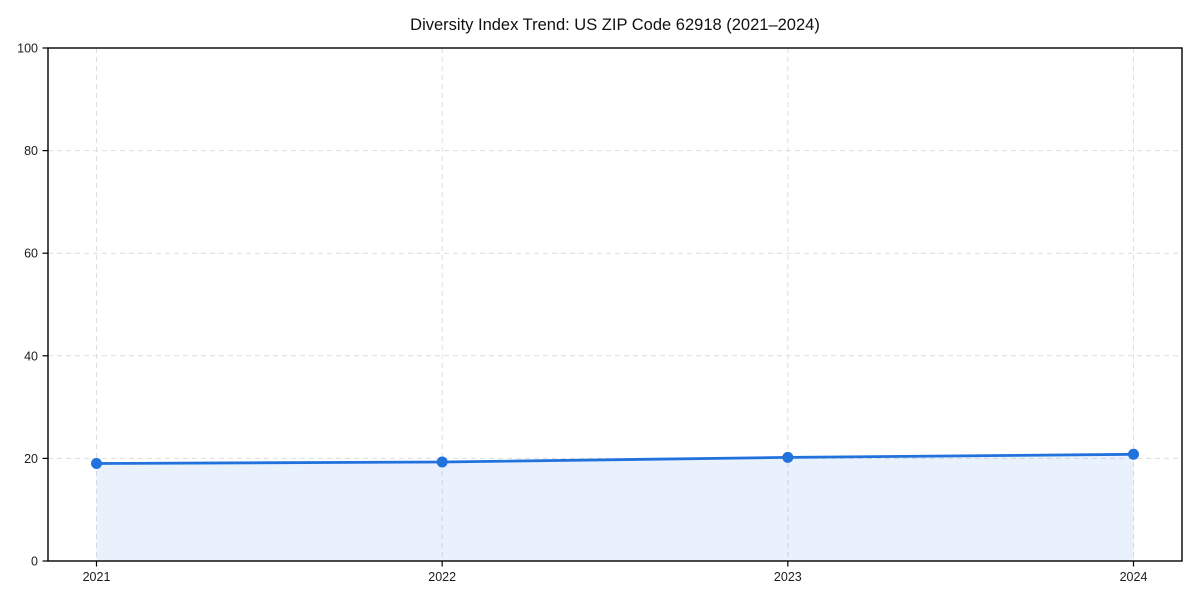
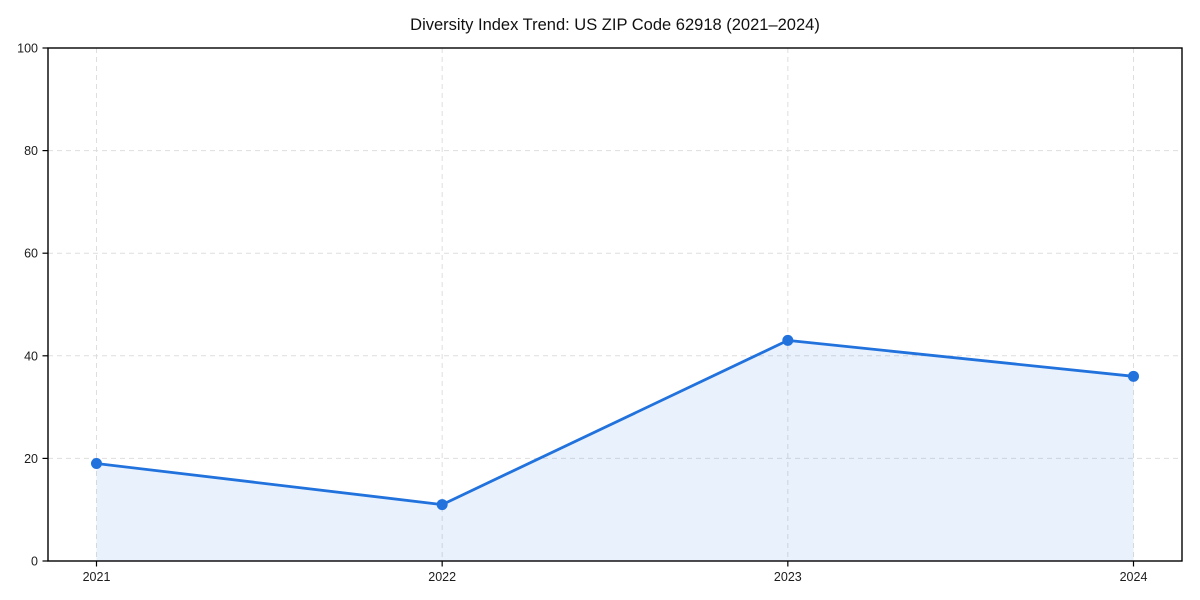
2022: 19 -> 11
2023: 20 -> 43
2024: 21 -> 36
